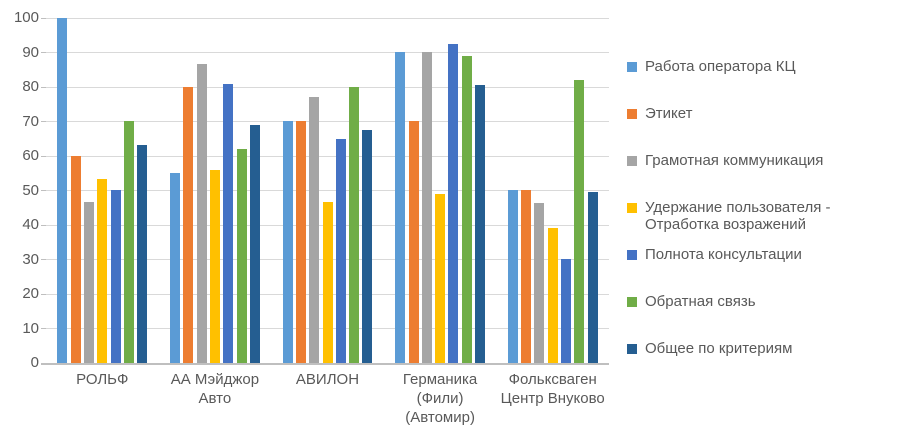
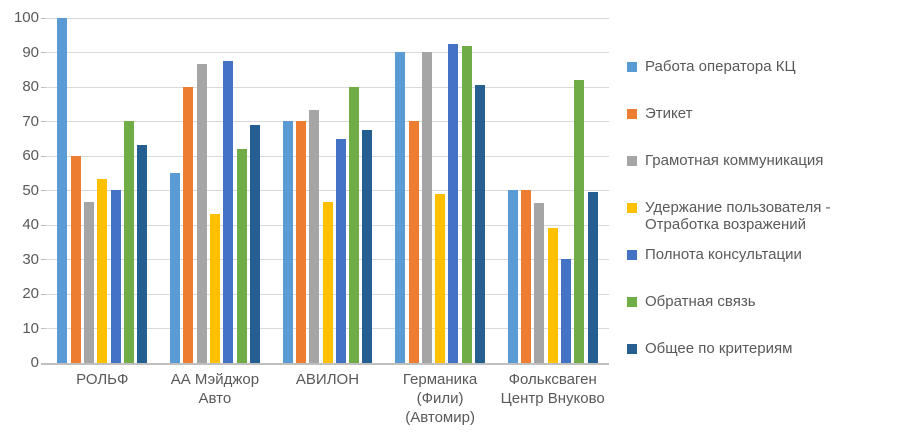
Удержание пользователя - Отработка возражений/АА Мэйджор Авто: 56 -> 43
Полнота консультации/АА Мэйджор Авто: 81 -> 88
Грамотная коммуникация/АВИЛОН: 77 -> 73
Обратная связь/Германика (Фили) (Автомир): 89 -> 92
